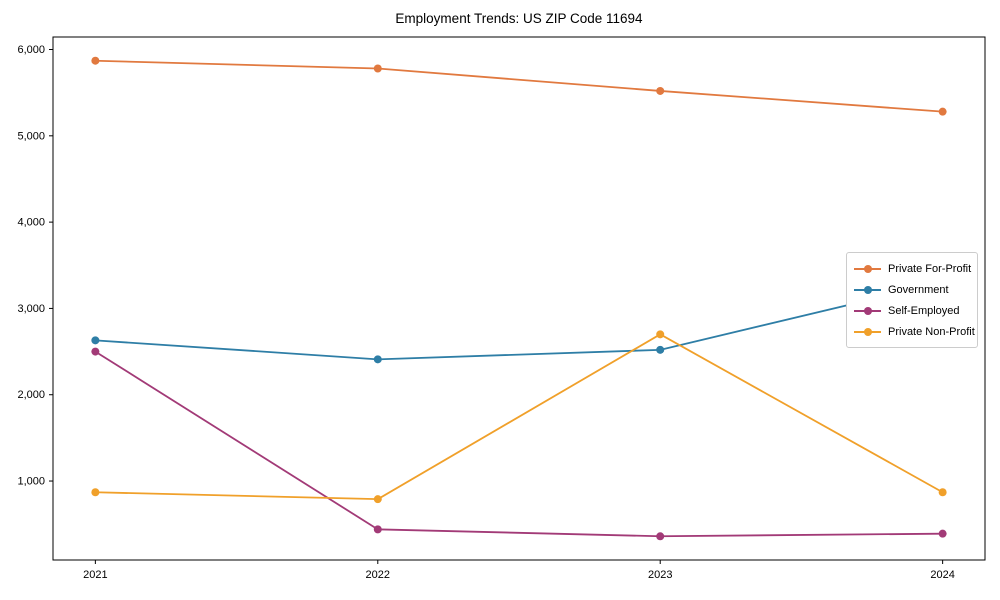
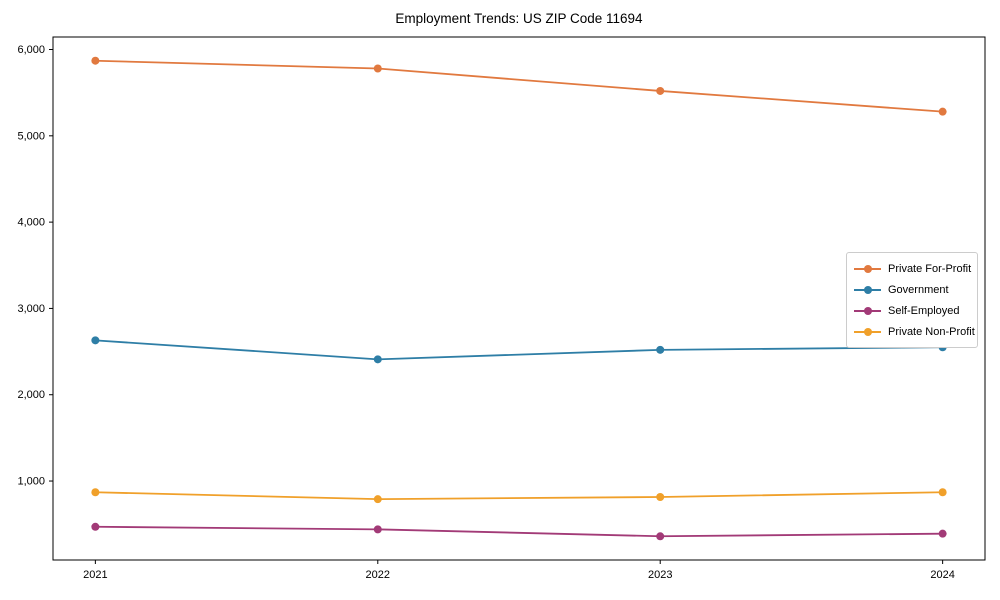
Self-Employed/2021: 2500 -> 500
Private Non-Profit/2023: 2700 -> 800
Government/2024: 3300 -> 2600
